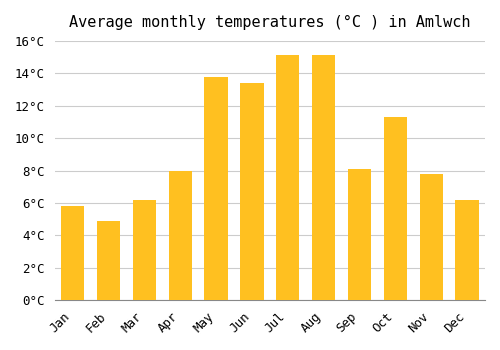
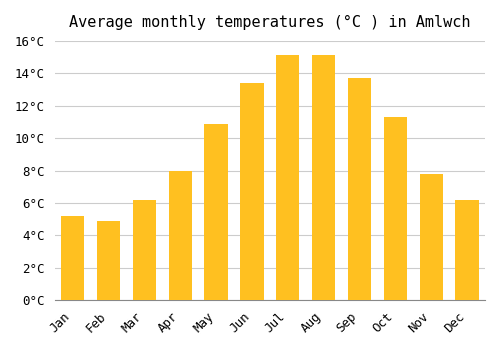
Jan: 5.8°C -> 5.2°C
May: 13.8°C -> 10.9°C
Sep: 8.1°C -> 13.7°C
